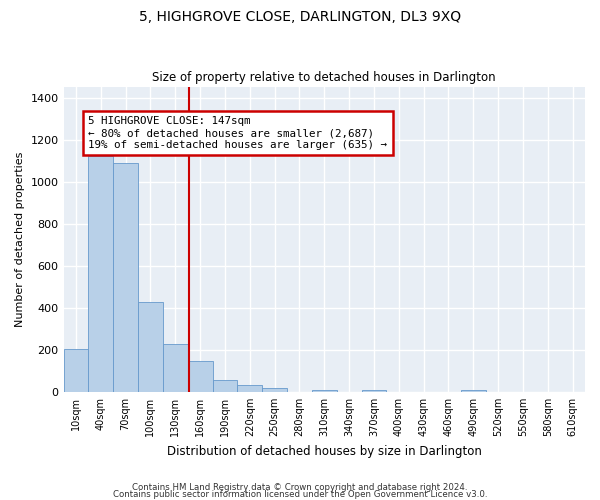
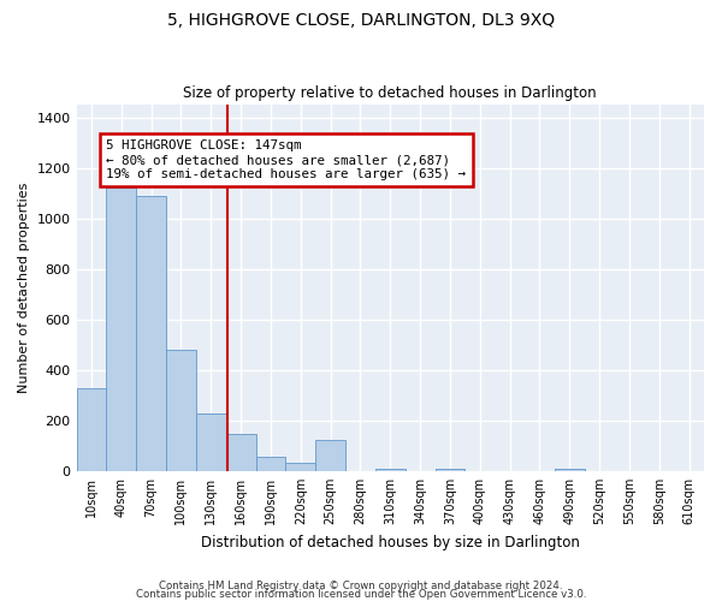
10sqm: 205 -> 330
100sqm: 430 -> 480
250sqm: 20 -> 125
